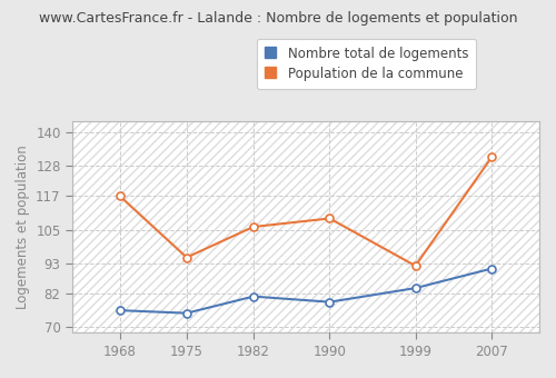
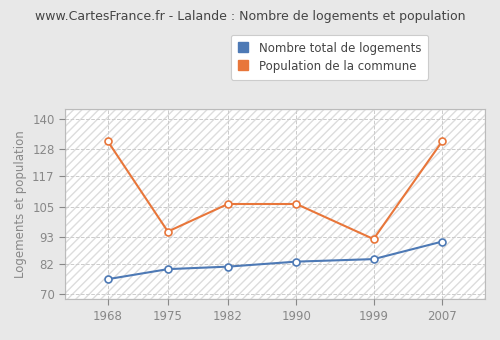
Population de la commune/1968: 117 -> 131
Nombre total de logements/1975: 75 -> 80
Nombre total de logements/1990: 79 -> 83
Population de la commune/1990: 109 -> 106
